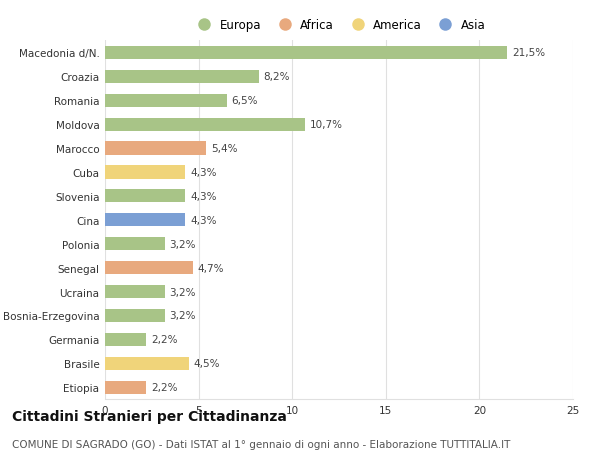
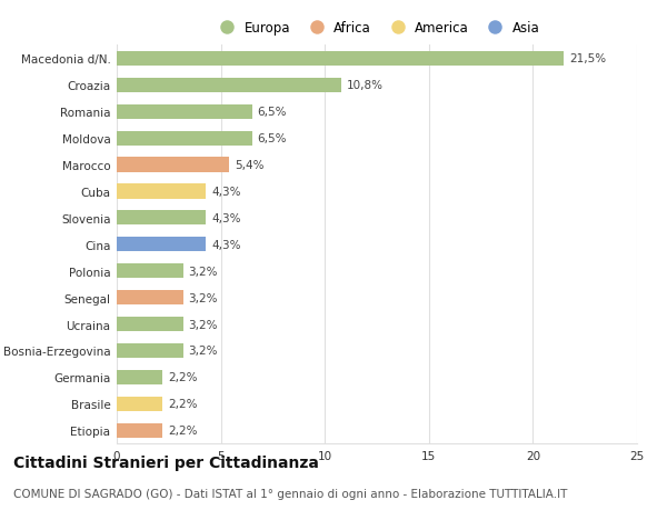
Croazia: 8,2% -> 10,8%
Moldova: 10,7% -> 6,5%
Senegal: 4,7% -> 3,2%
Brasile: 4,5% -> 2,2%
